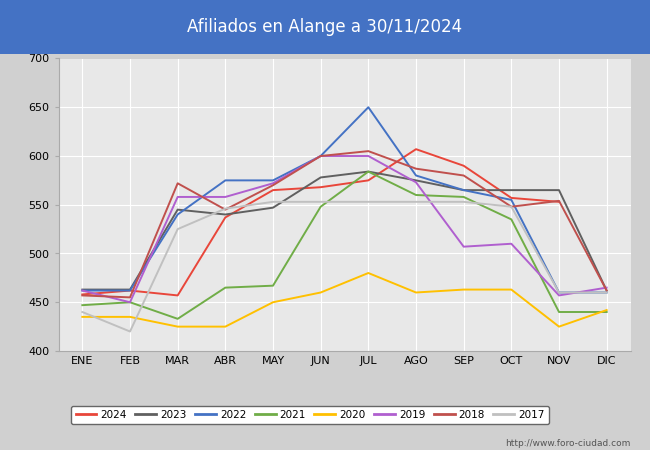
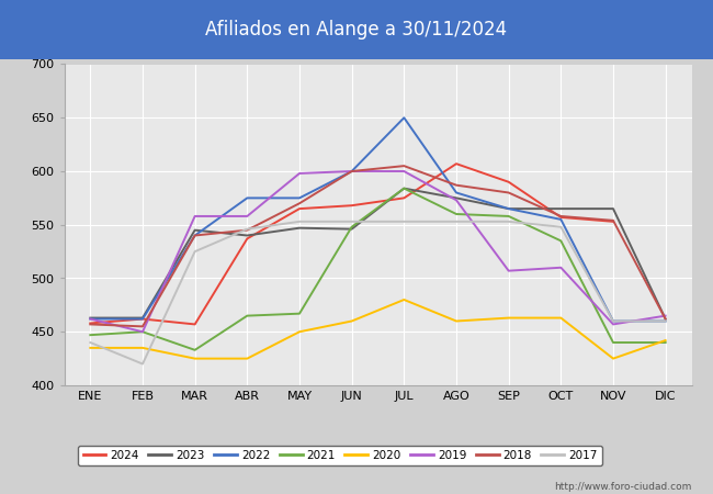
2018/MAR: 572 -> 540
2019/MAY: 572 -> 598
2023/JUN: 578 -> 546
2018/OCT: 548 -> 558
